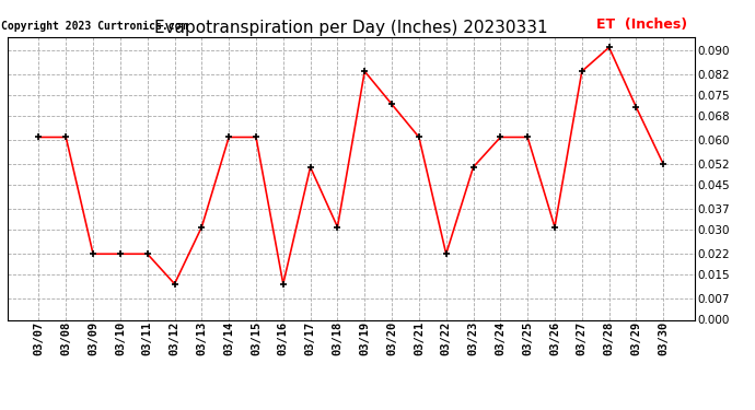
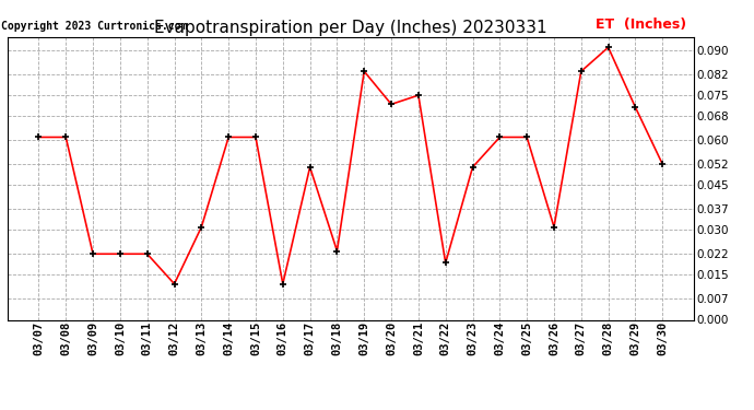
03/18: 0.031 -> 0.023
03/21: 0.061 -> 0.075
03/22: 0.022 -> 0.019
